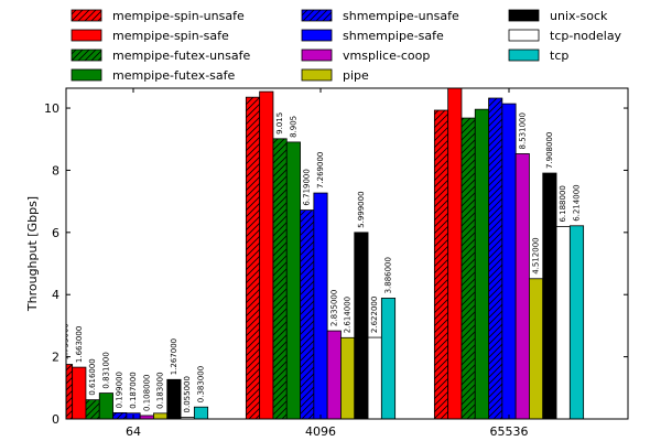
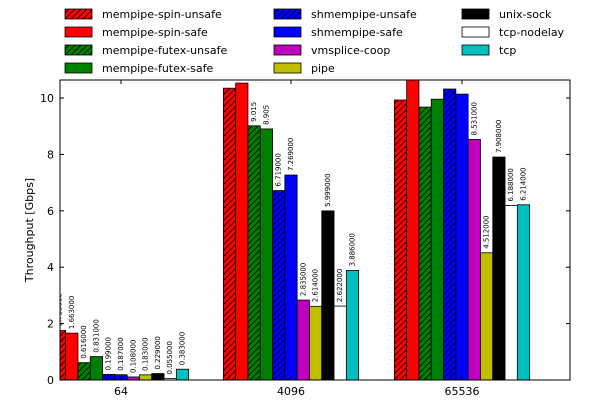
unix-sock/64: 1.267000 -> 0.229000
